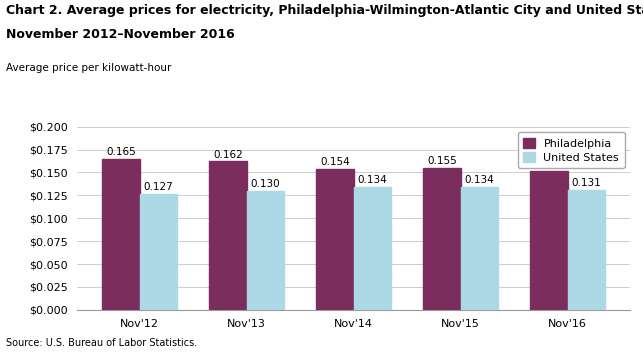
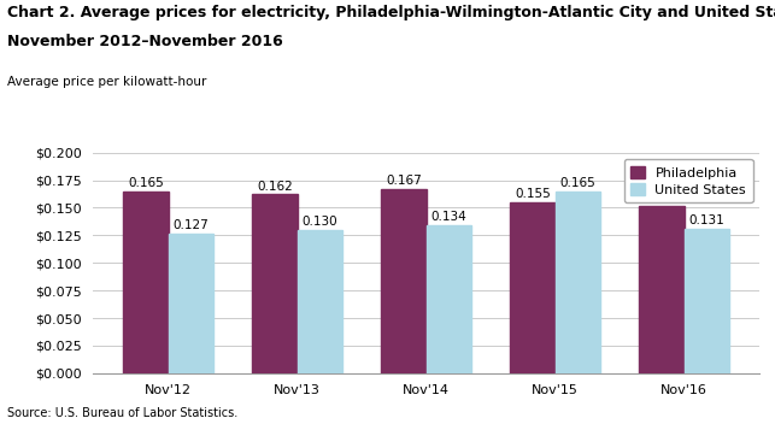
Philadelphia/Nov'14: 0.154 -> 0.167
United States/Nov'15: 0.134 -> 0.165
